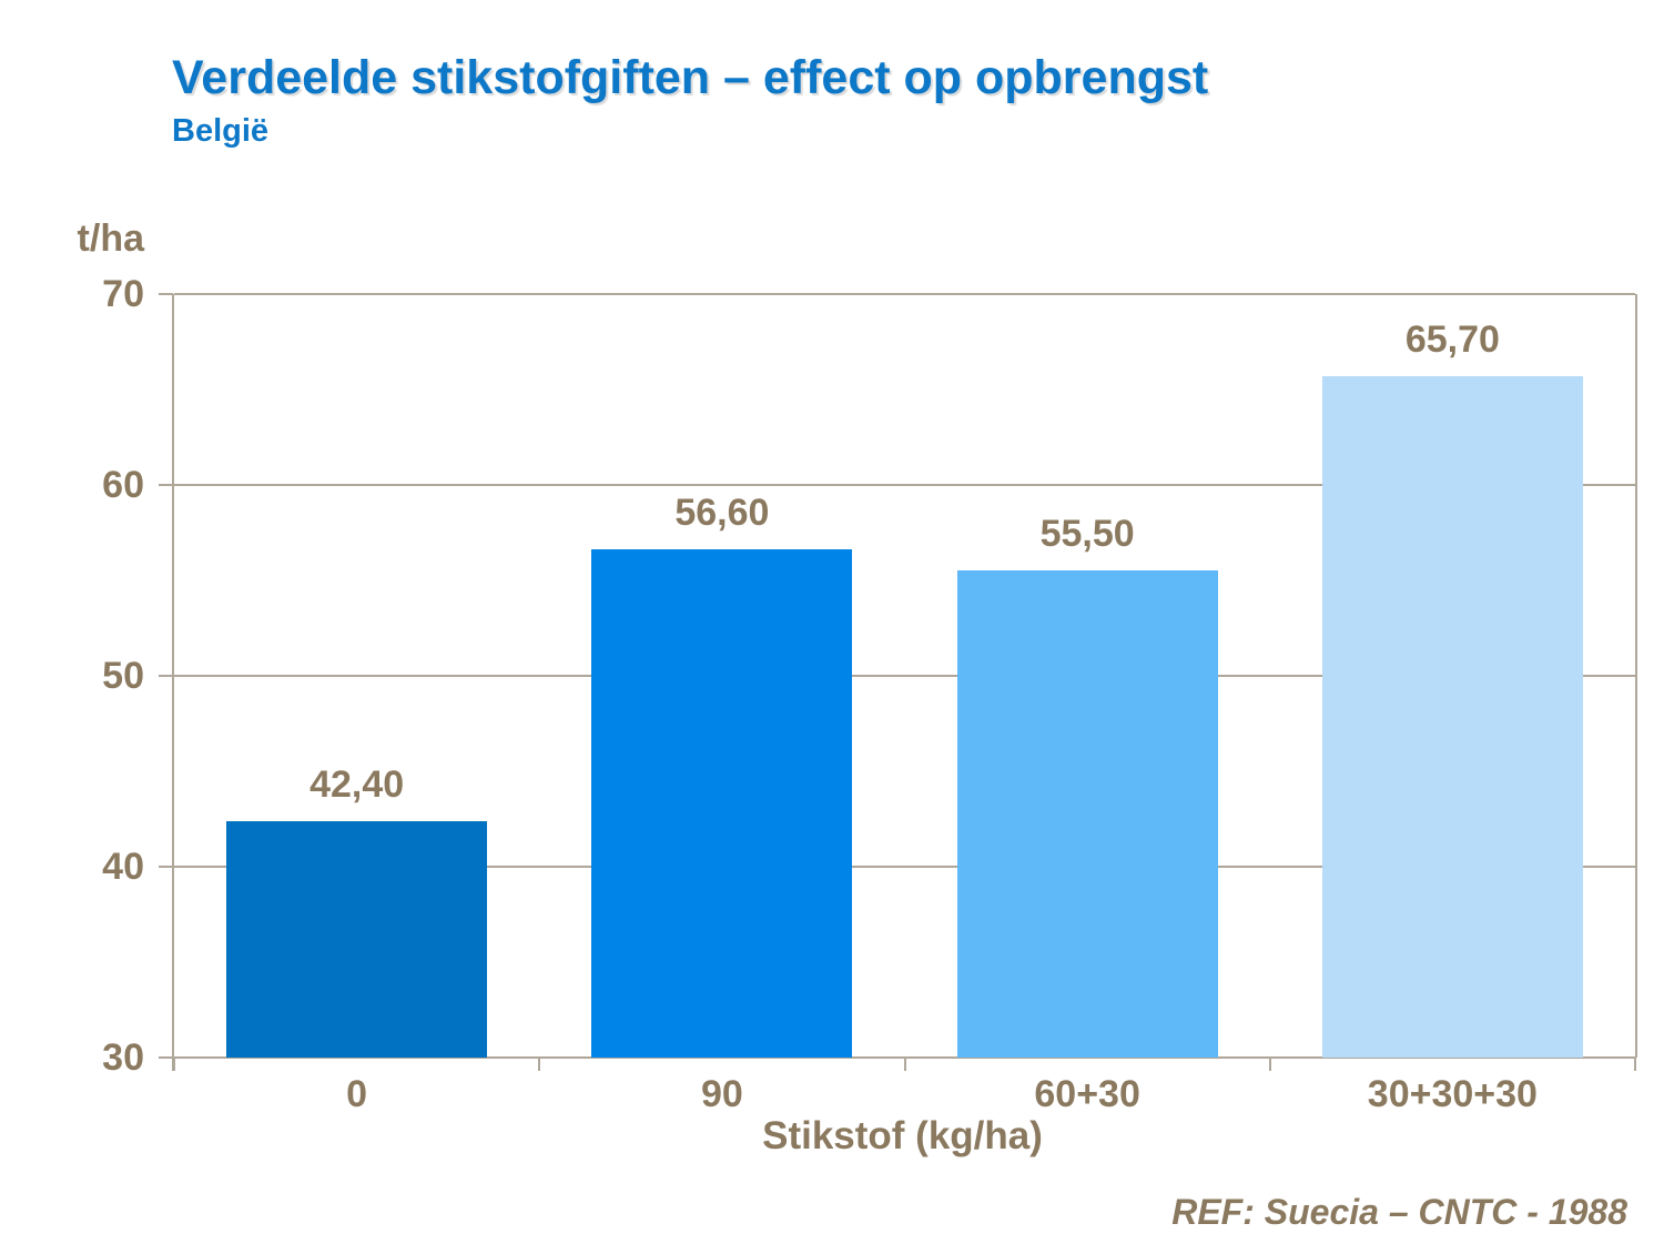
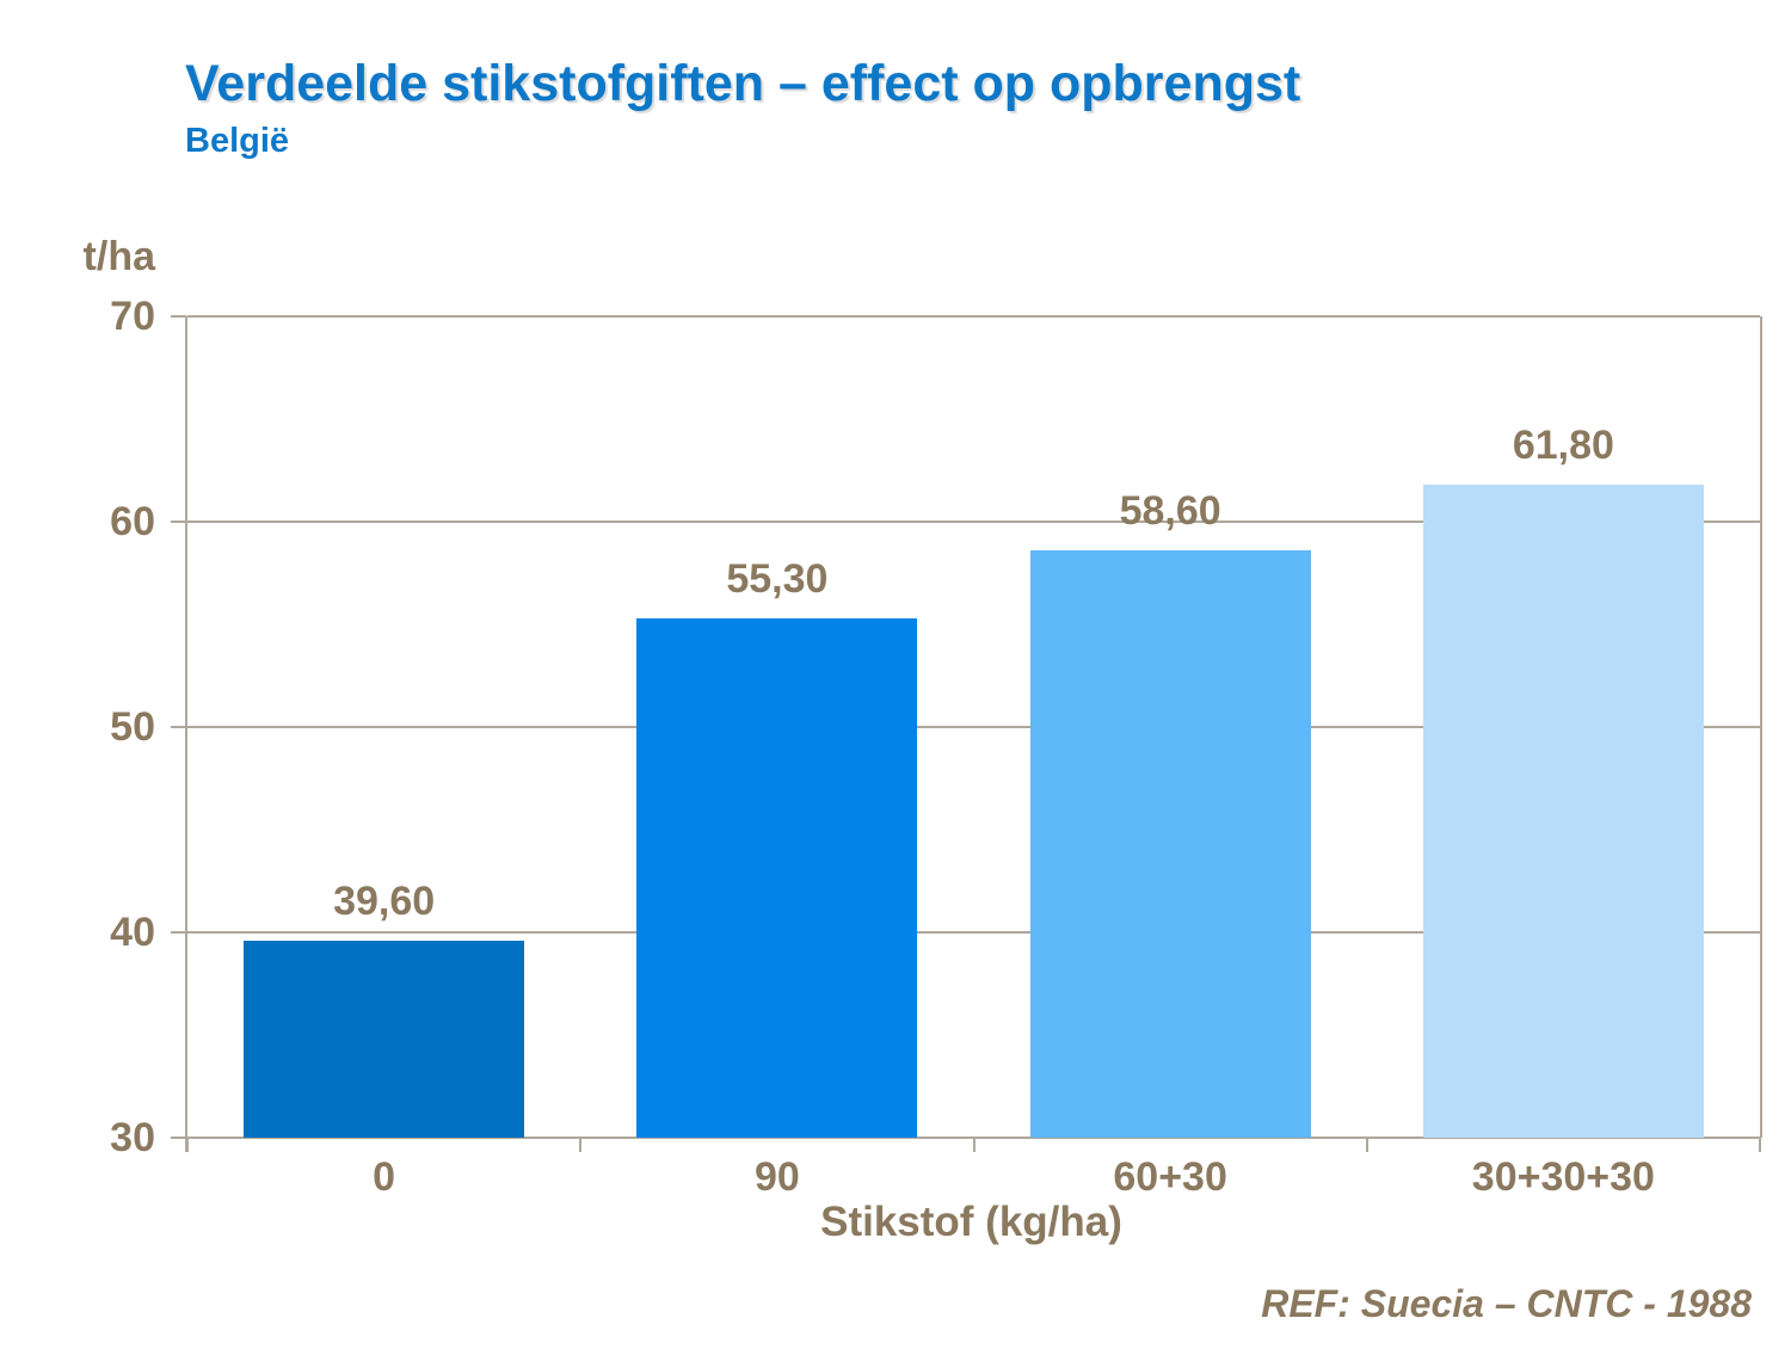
0: 42,40 -> 39,60
90: 56,60 -> 55,30
60+30: 55,50 -> 58,60
30+30+30: 65,70 -> 61,80
